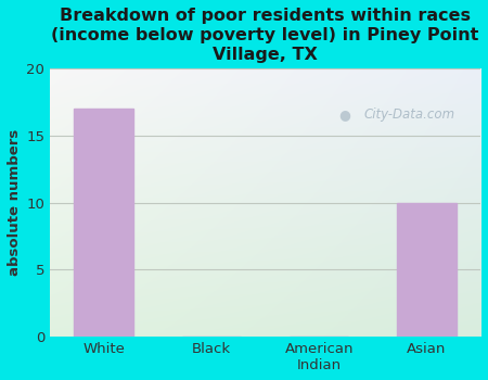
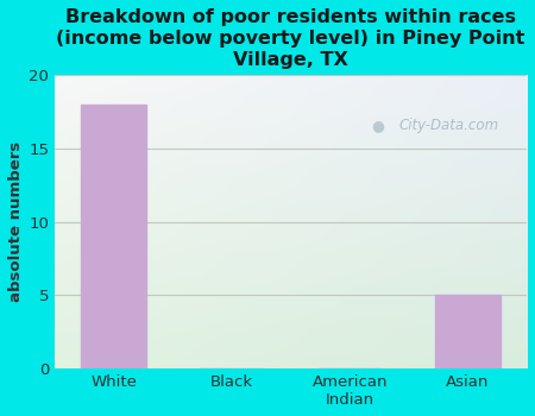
White: 17 -> 18
Asian: 10 -> 5
